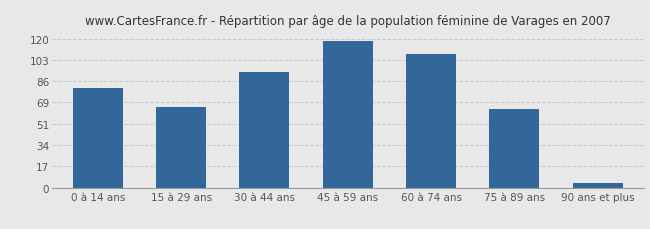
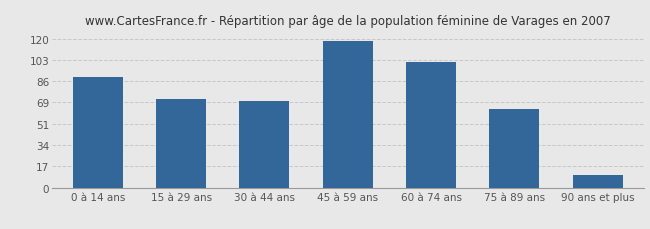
0 à 14 ans: 80 -> 89
15 à 29 ans: 65 -> 71
30 à 44 ans: 93 -> 70
60 à 74 ans: 108 -> 101
90 ans et plus: 4 -> 10
